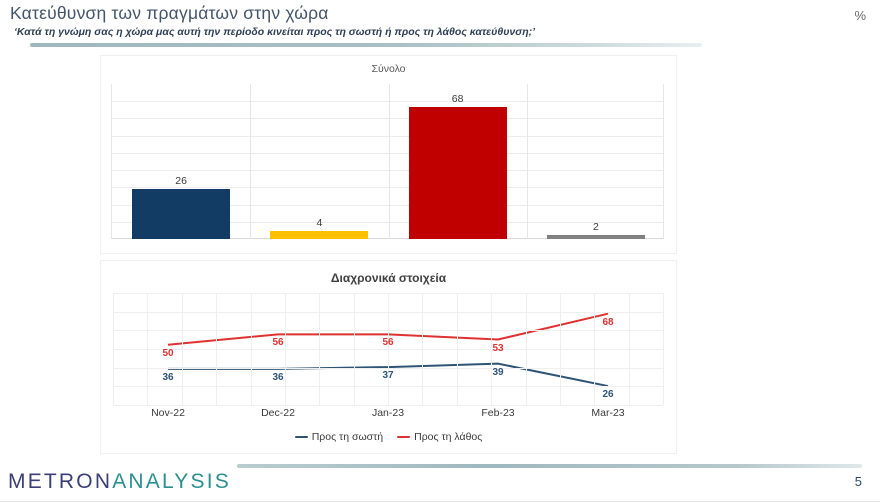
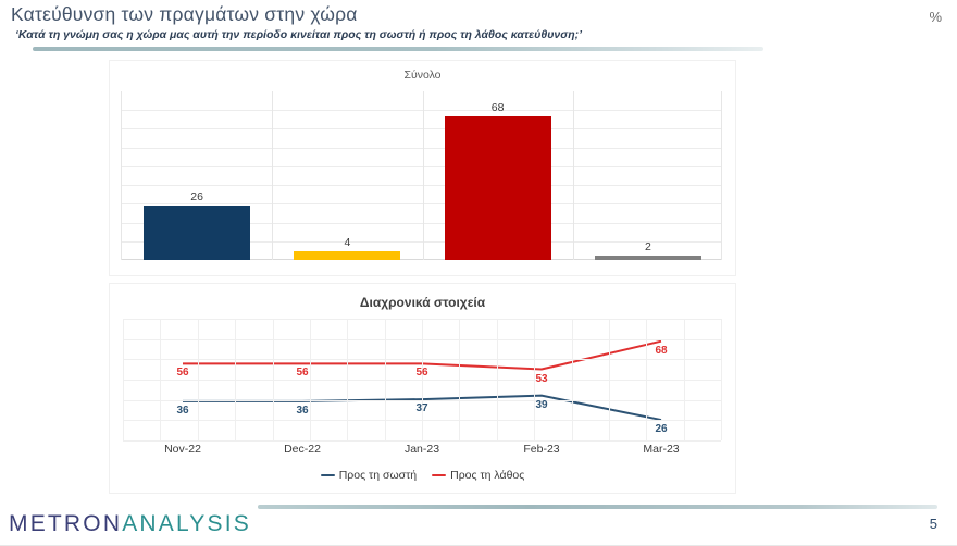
Διαχρονικά στοιχεία/Προς τη λάθος/Nov-22: 50 -> 56
